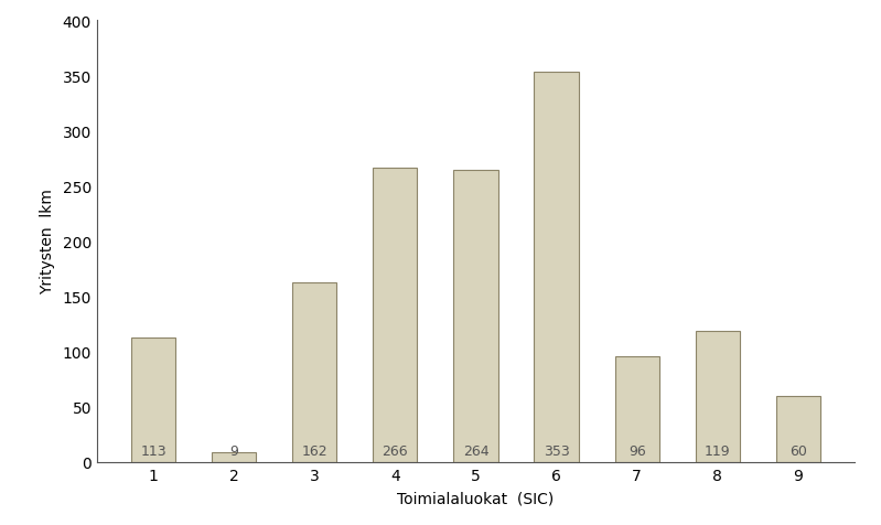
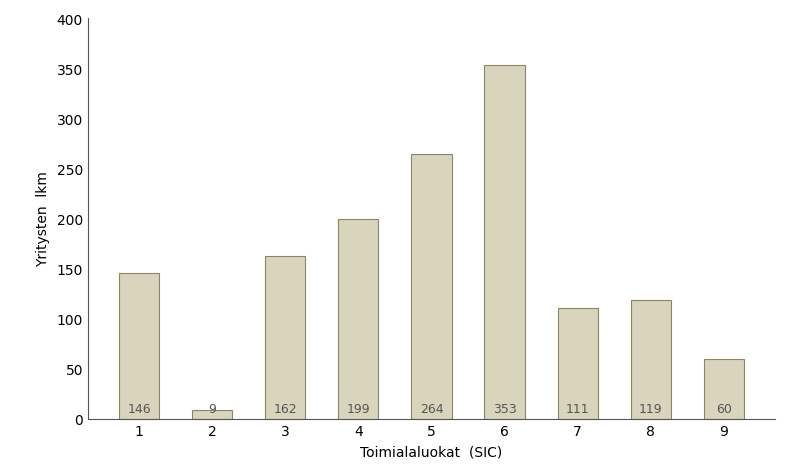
1: 113 -> 146
4: 266 -> 199
7: 96 -> 111
